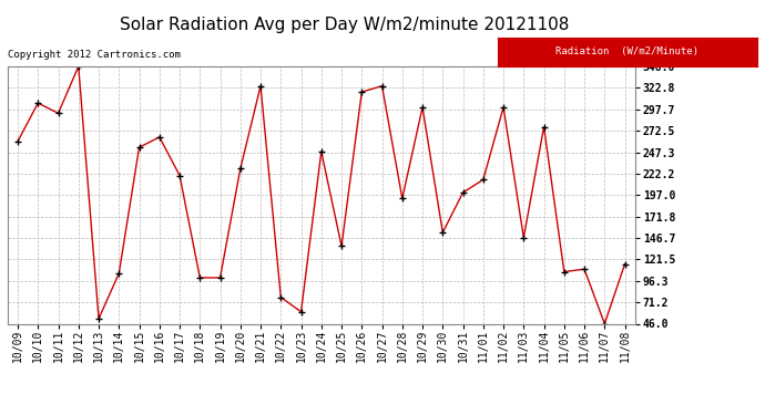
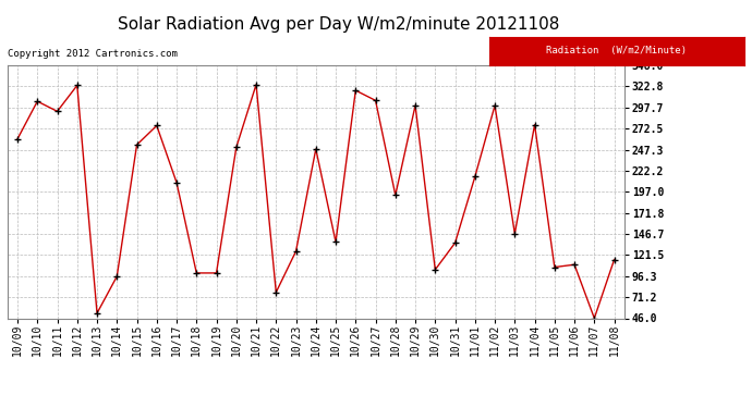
10/12: 348 -> 324
10/14: 105 -> 96
10/16: 265 -> 276
10/17: 220 -> 208
10/20: 228 -> 250
10/23: 60 -> 126
10/27: 325 -> 306
10/30: 153 -> 104
10/31: 200 -> 136
